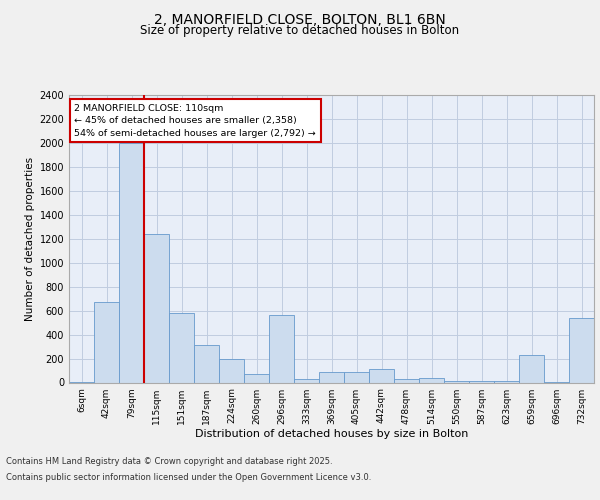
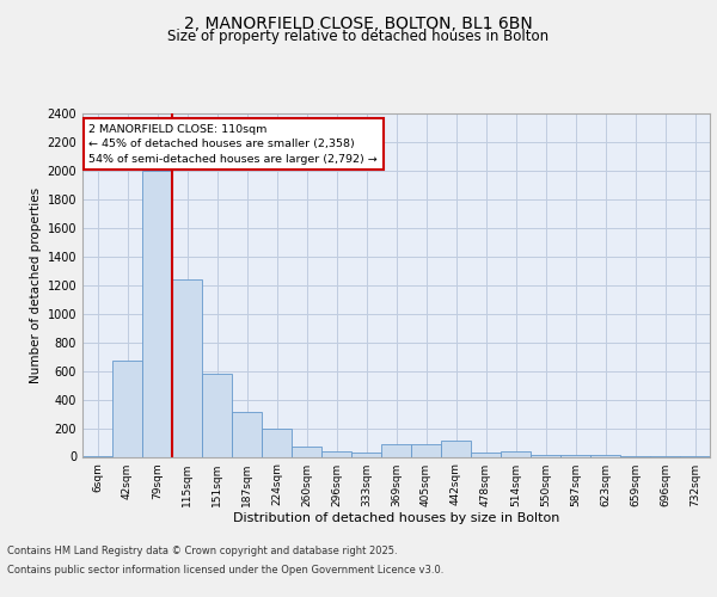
296sqm: 560 -> 40
659sqm: 230 -> 0
732sqm: 540 -> 0
